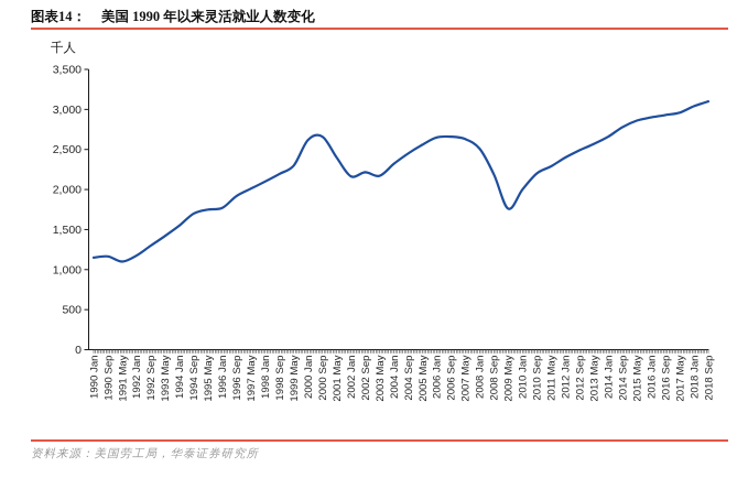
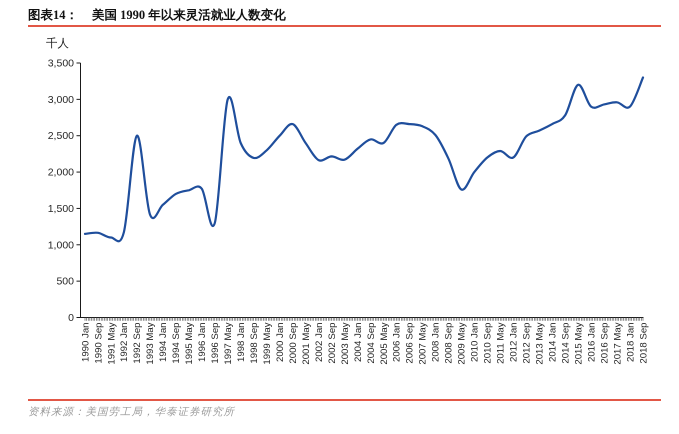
1992 Sep: 1300 -> 2500
1996 Sep: 1900 -> 1300
1997 May: 2000 -> 3000
1998 Jan: 2100 -> 2400
2000 Jan: 2600 -> 2500
2005 May: 2600 -> 2400
2012 Jan: 2400 -> 2200
2015 May: 2900 -> 3200
2018 Jan: 3000 -> 2900
2018 Sep: 3100 -> 3300
